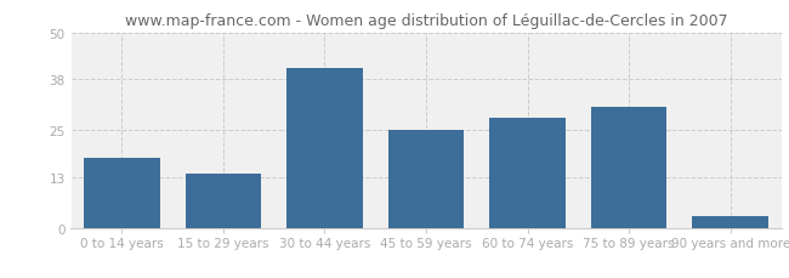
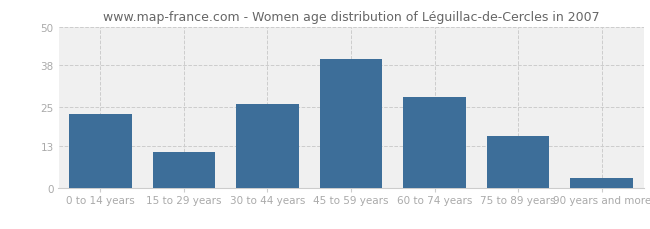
0 to 14 years: 18 -> 23
15 to 29 years: 14 -> 11
30 to 44 years: 41 -> 26
45 to 59 years: 25 -> 40
75 to 89 years: 31 -> 16
